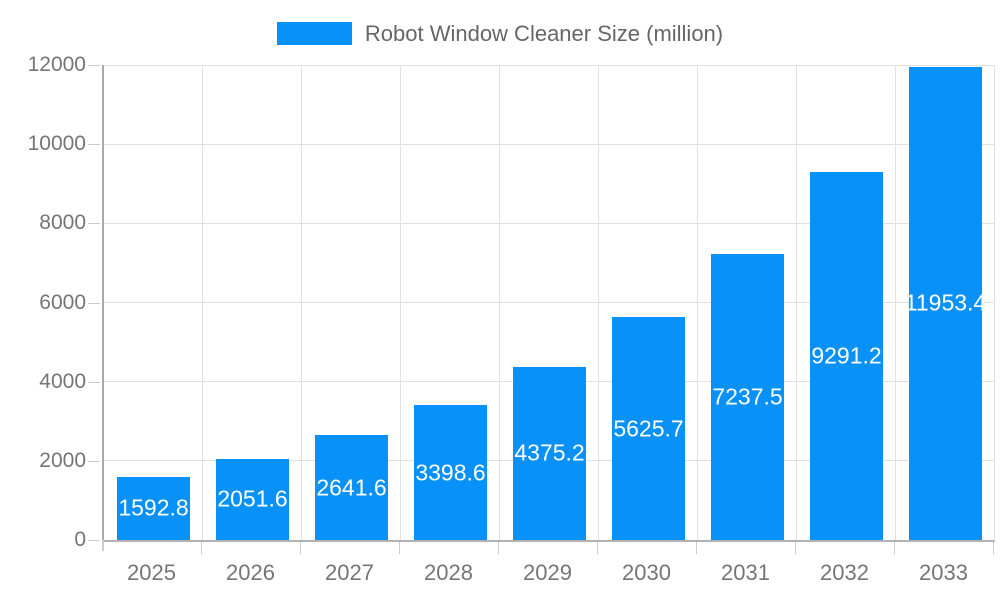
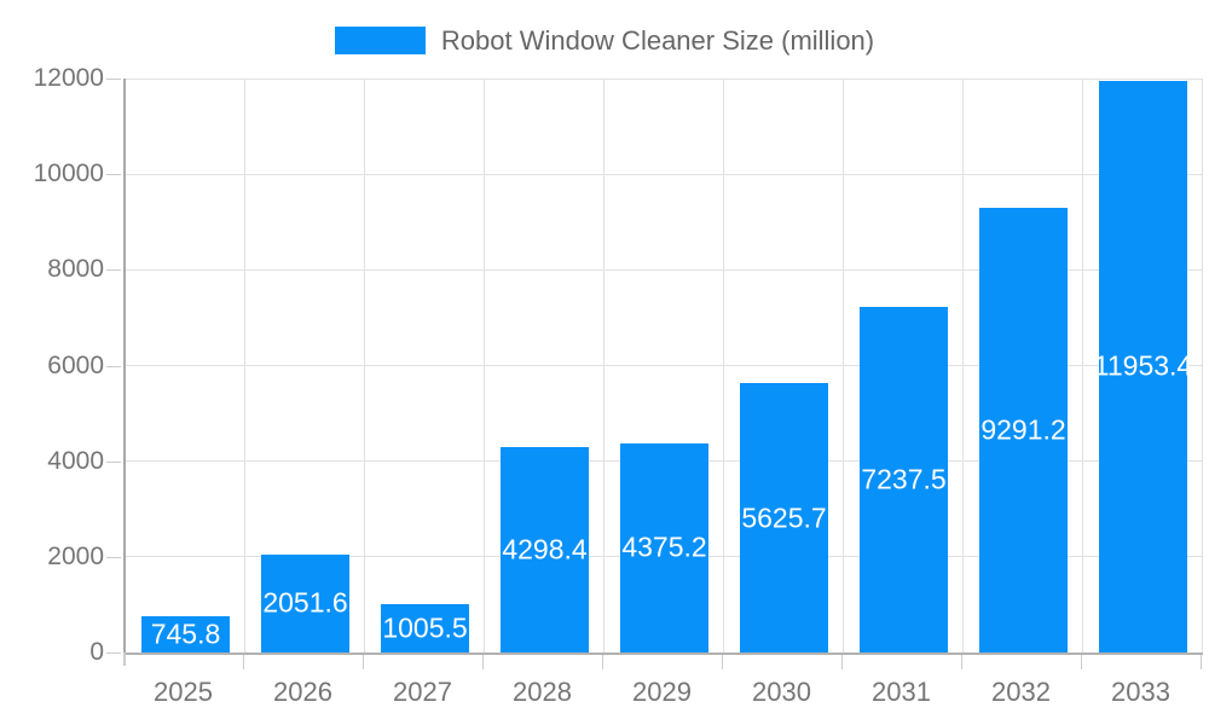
2025: 1592.8 -> 745.8
2027: 2641.6 -> 1005.5
2028: 3398.6 -> 4298.4
